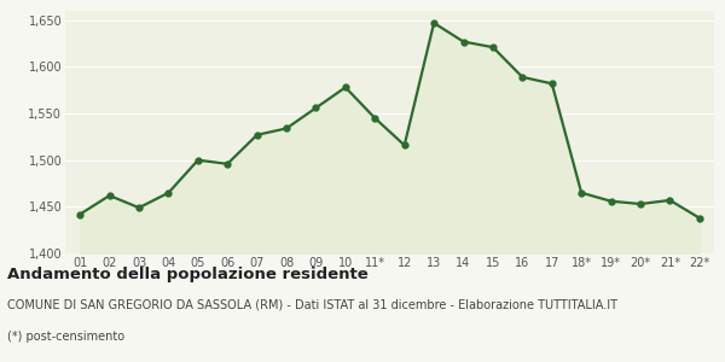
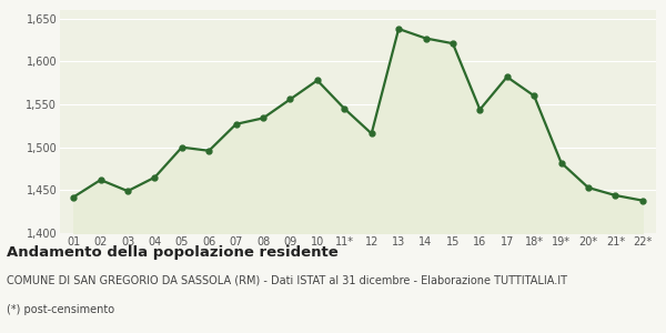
13: 1,647 -> 1,638
16: 1,589 -> 1,544
18*: 1,465 -> 1,560
19*: 1,456 -> 1,482
21*: 1,457 -> 1,444
